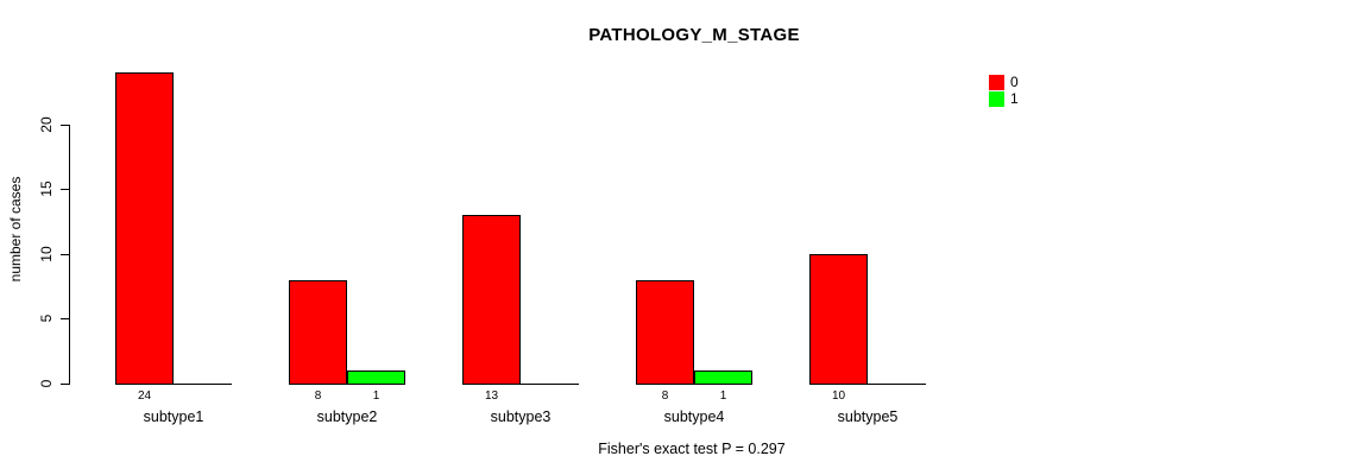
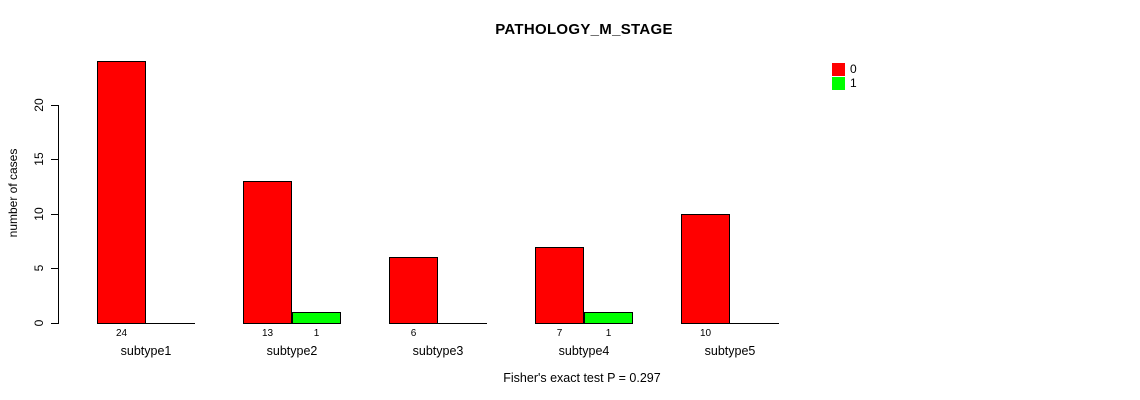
0/subtype2: 8 -> 13
0/subtype3: 13 -> 6
0/subtype4: 8 -> 7
